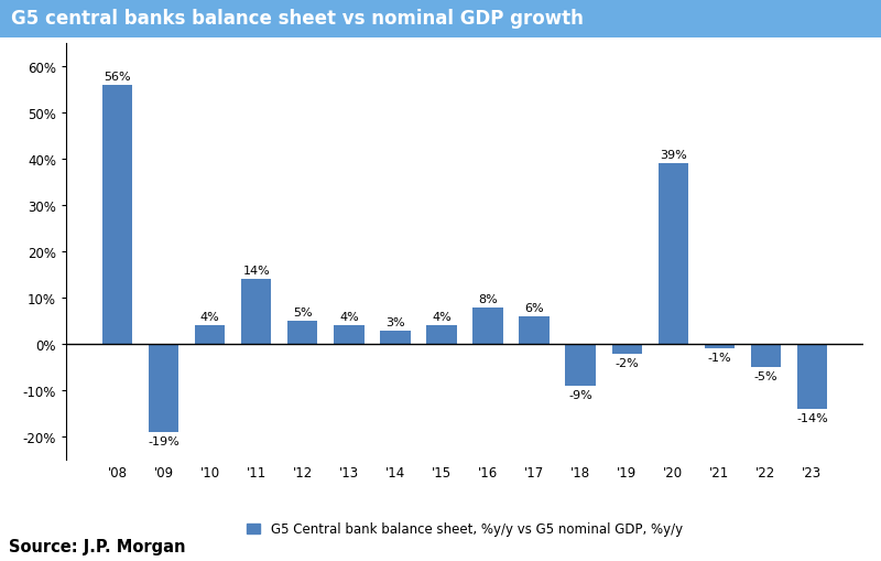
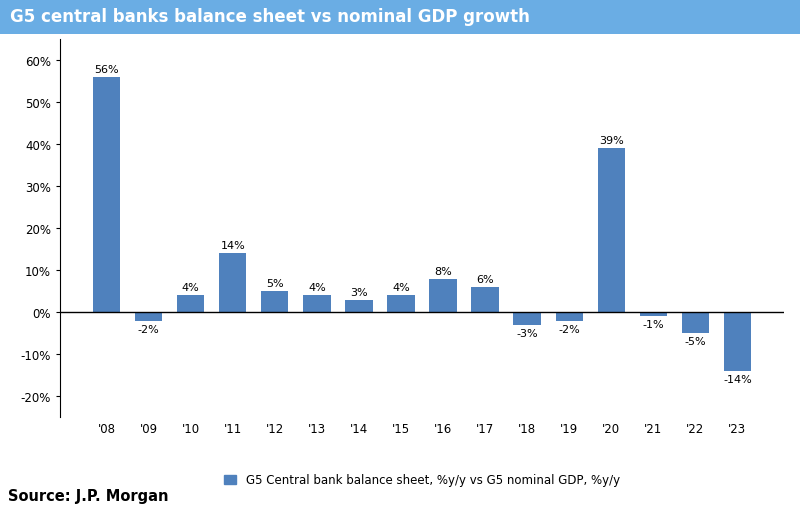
'09: -19% -> -2%
'18: -9% -> -3%
